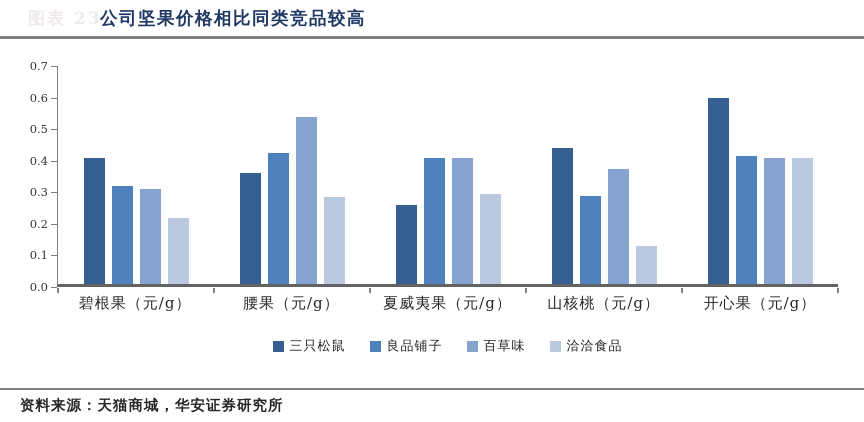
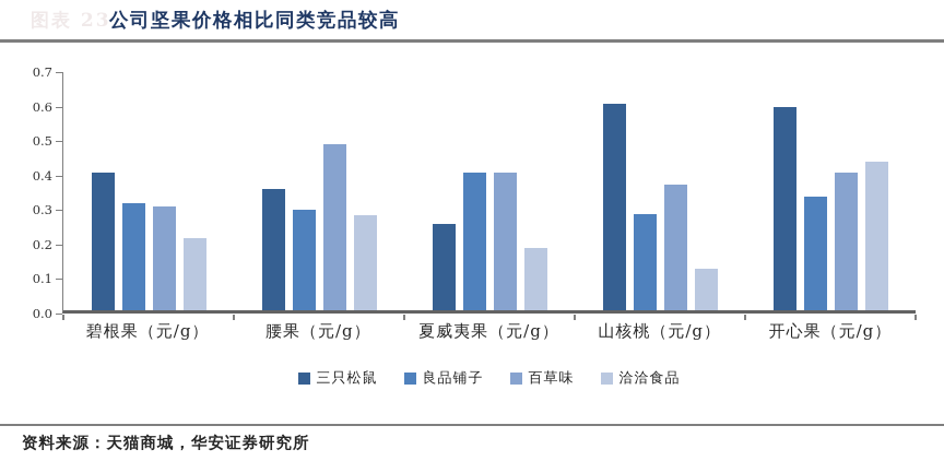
良品铺子/腰果（元/g）: 0.41 -> 0.29
百草味/腰果（元/g）: 0.53 -> 0.48
洽洽食品/夏威夷果（元/g）: 0.28 -> 0.18
三只松鼠/山核桃（元/g）: 0.43 -> 0.60
良品铺子/开心果（元/g）: 0.41 -> 0.33
洽洽食品/开心果（元/g）: 0.40 -> 0.43
